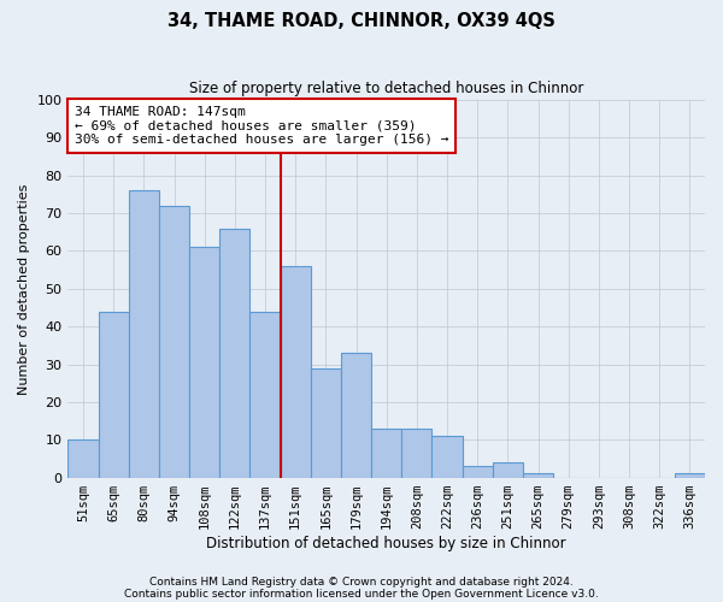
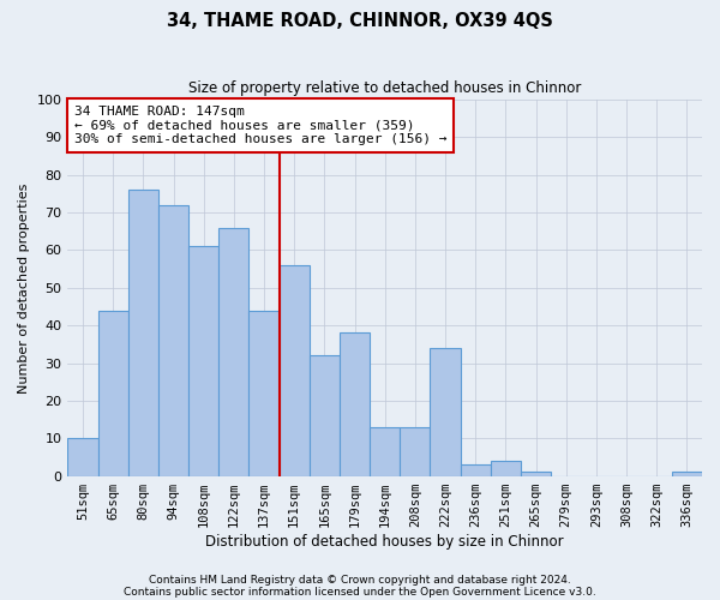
165sqm: 29 -> 32
179sqm: 33 -> 38
222sqm: 11 -> 34
